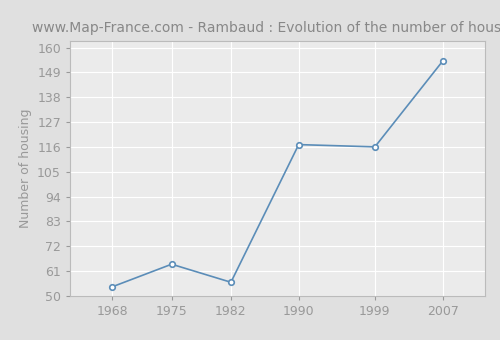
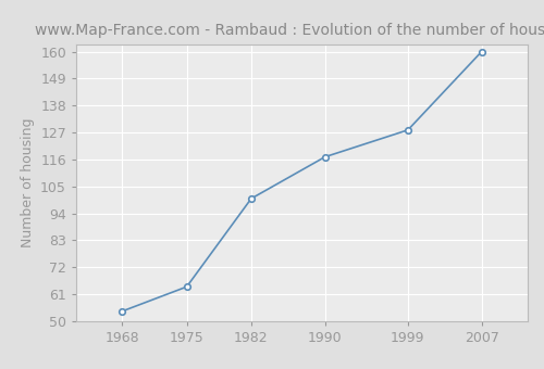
1982: 56 -> 100
1999: 116 -> 128
2007: 154 -> 160
